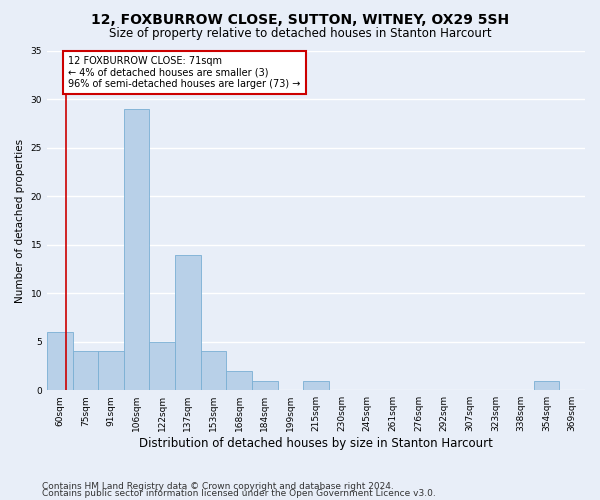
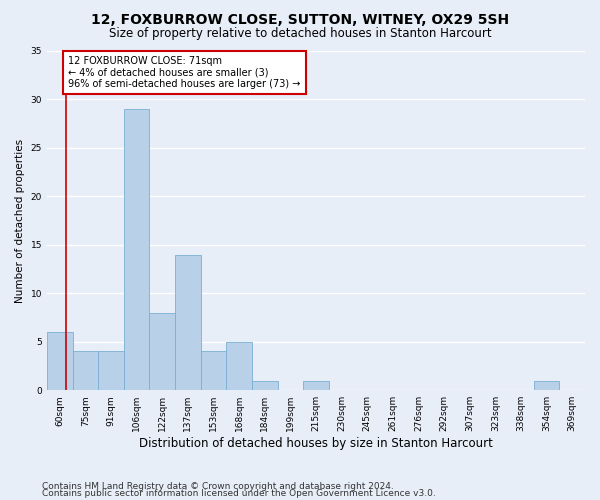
122sqm: 5 -> 8
168sqm: 2 -> 5
